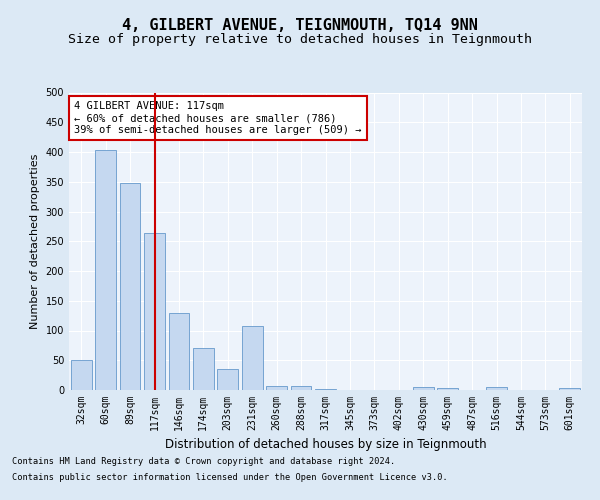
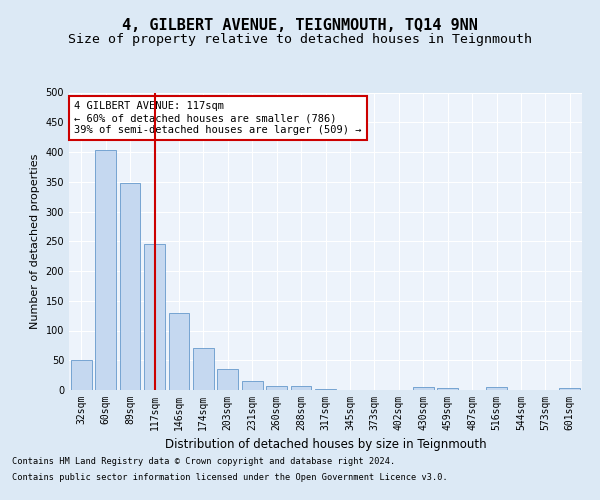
117sqm: 264 -> 246
231sqm: 108 -> 15
